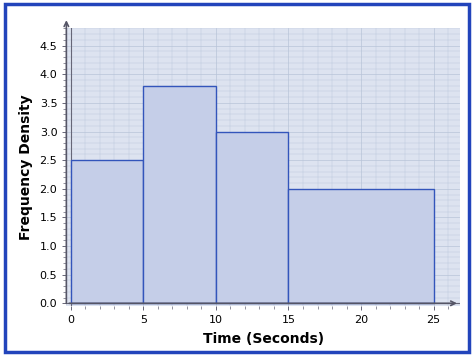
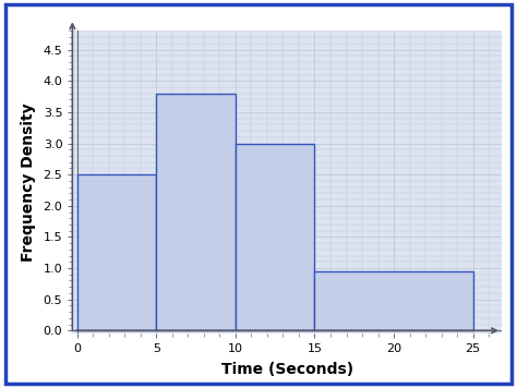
20: 2.00 -> 0.95
